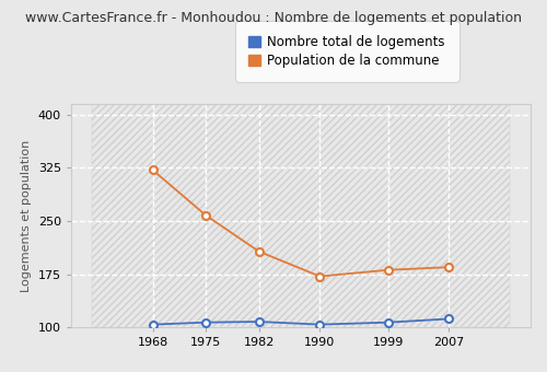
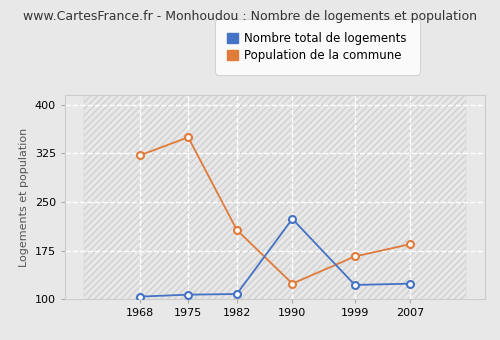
Population de la commune/1975: 258 -> 350
Nombre total de logements/1990: 104 -> 224
Population de la commune/1990: 172 -> 124
Nombre total de logements/1999: 107 -> 122
Population de la commune/1999: 181 -> 166
Nombre total de logements/2007: 112 -> 124
